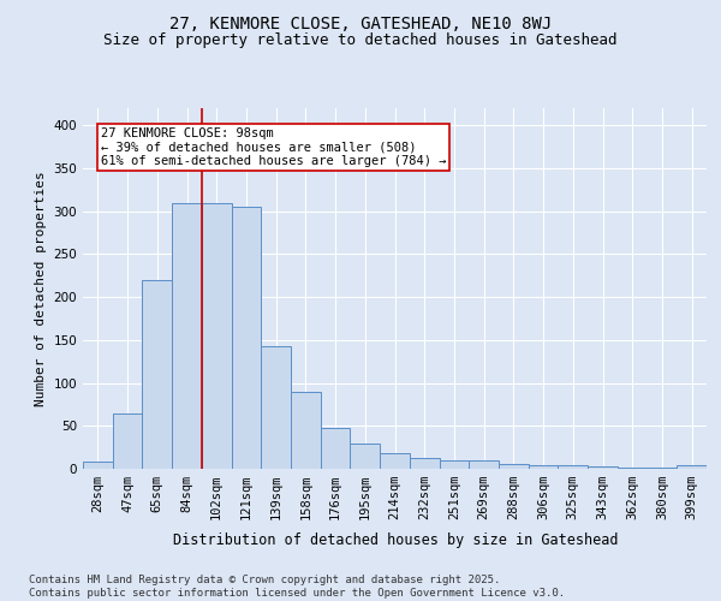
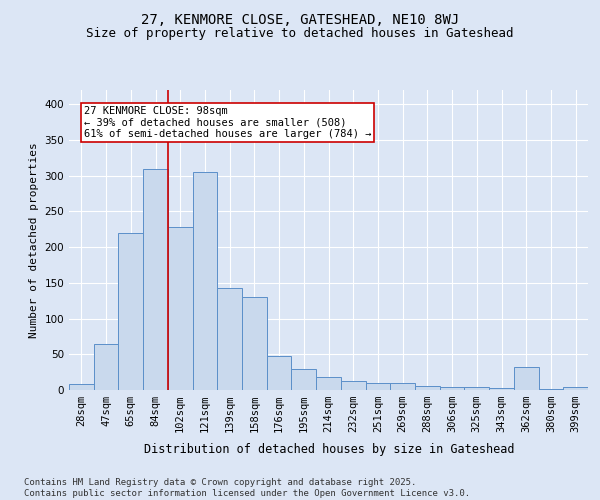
102sqm: 310 -> 228
158sqm: 90 -> 130
362sqm: 2 -> 32
